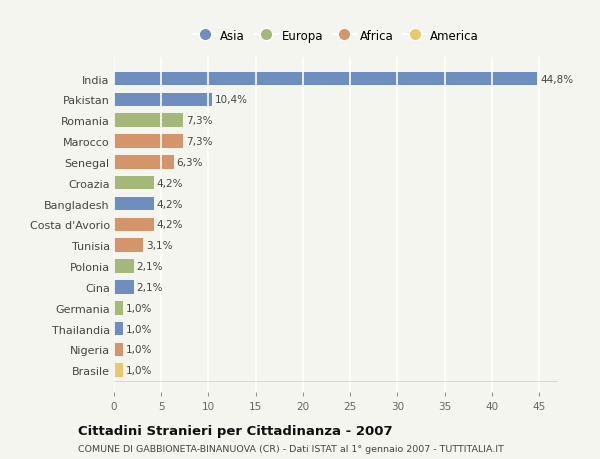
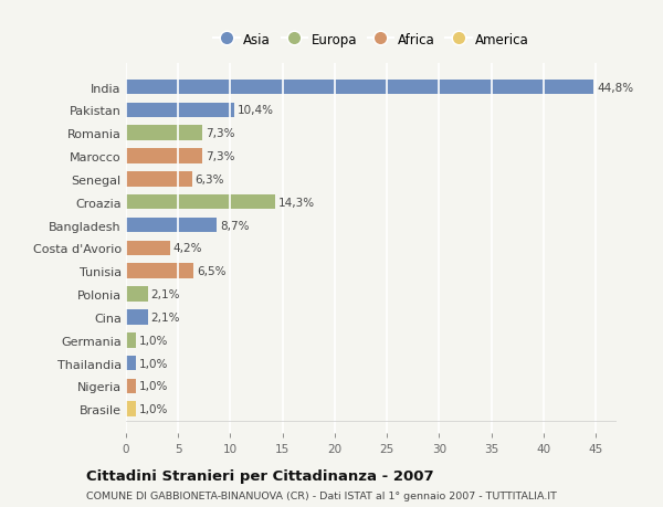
Croazia: 4,2% -> 14,3%
Bangladesh: 4,2% -> 8,7%
Tunisia: 3,1% -> 6,5%
